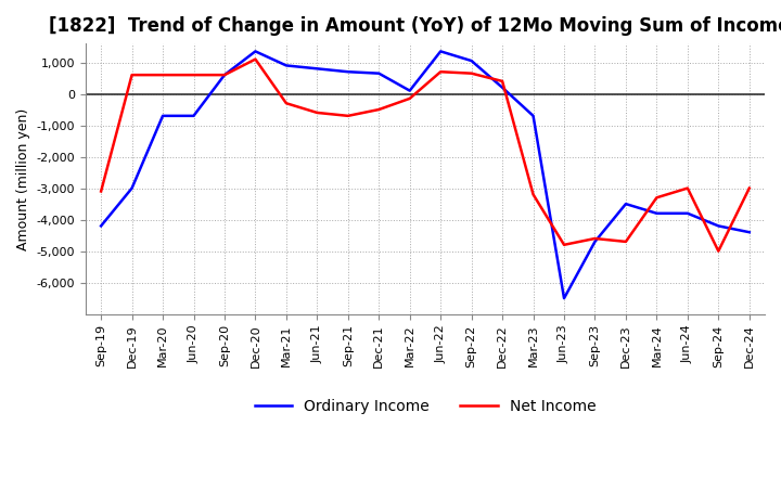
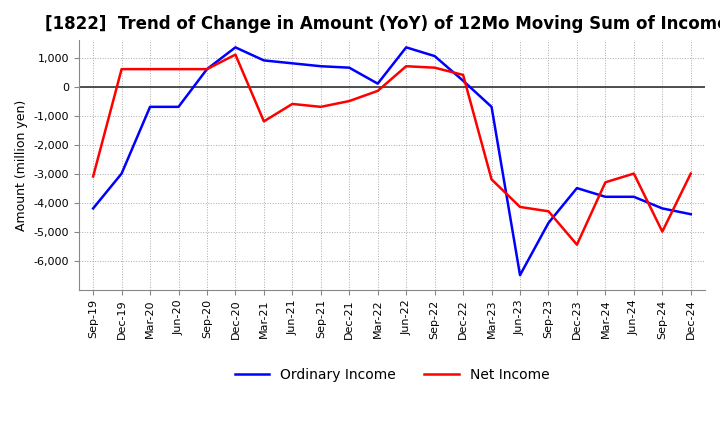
Net Income/Mar-21: -300 -> -1,200
Net Income/Jun-23: -4,800 -> -4,150
Net Income/Sep-23: -4,600 -> -4,300
Net Income/Dec-23: -4,700 -> -5,450
